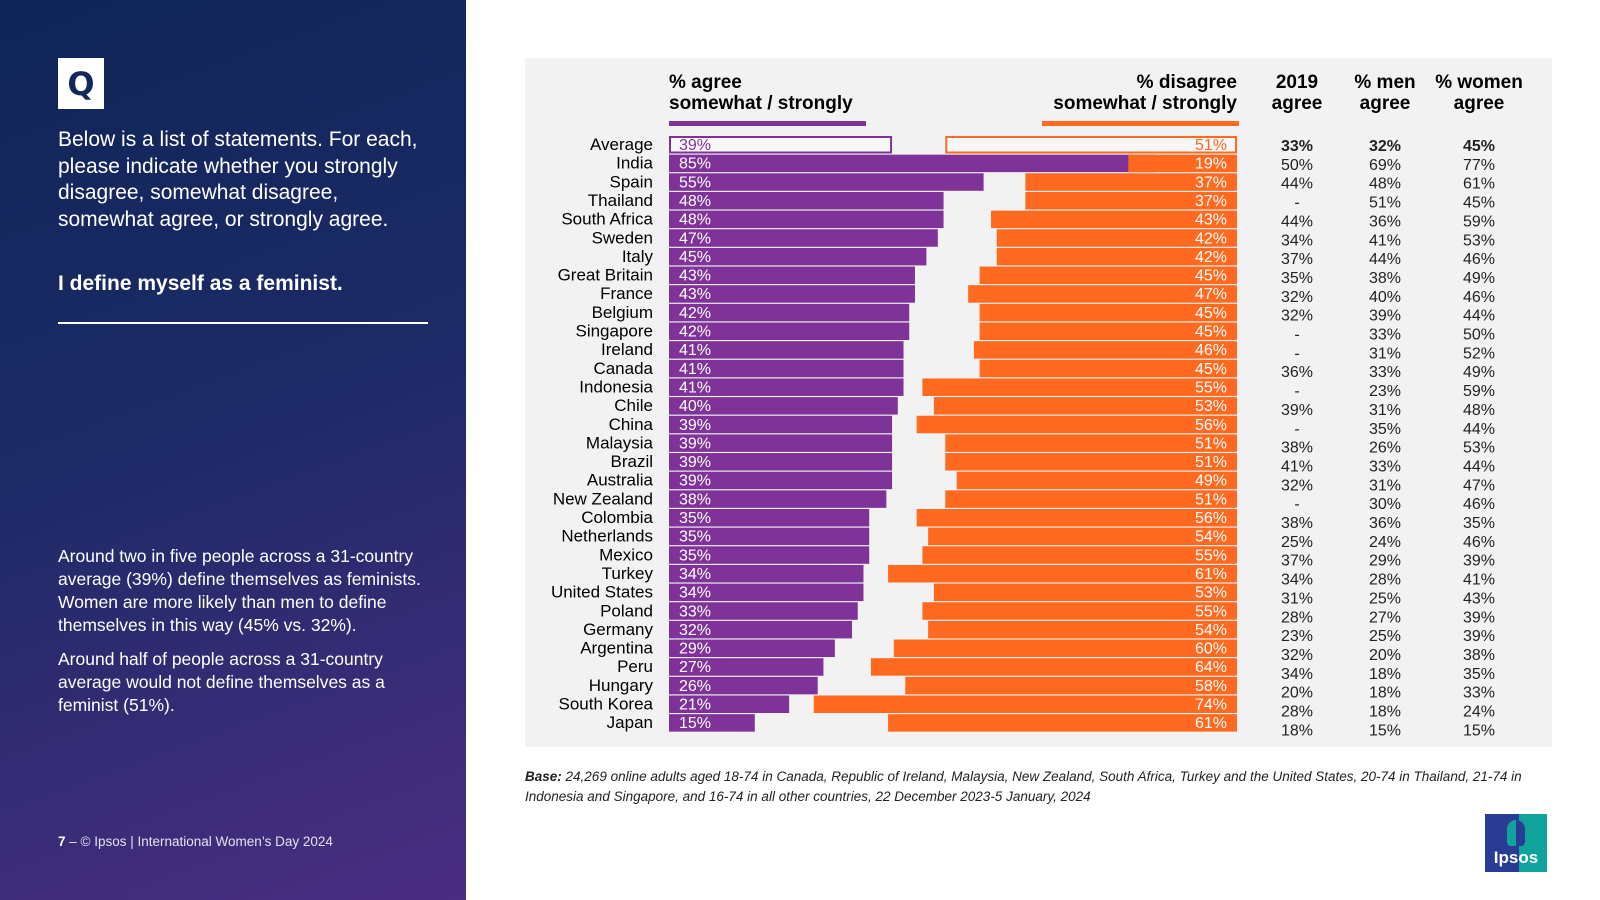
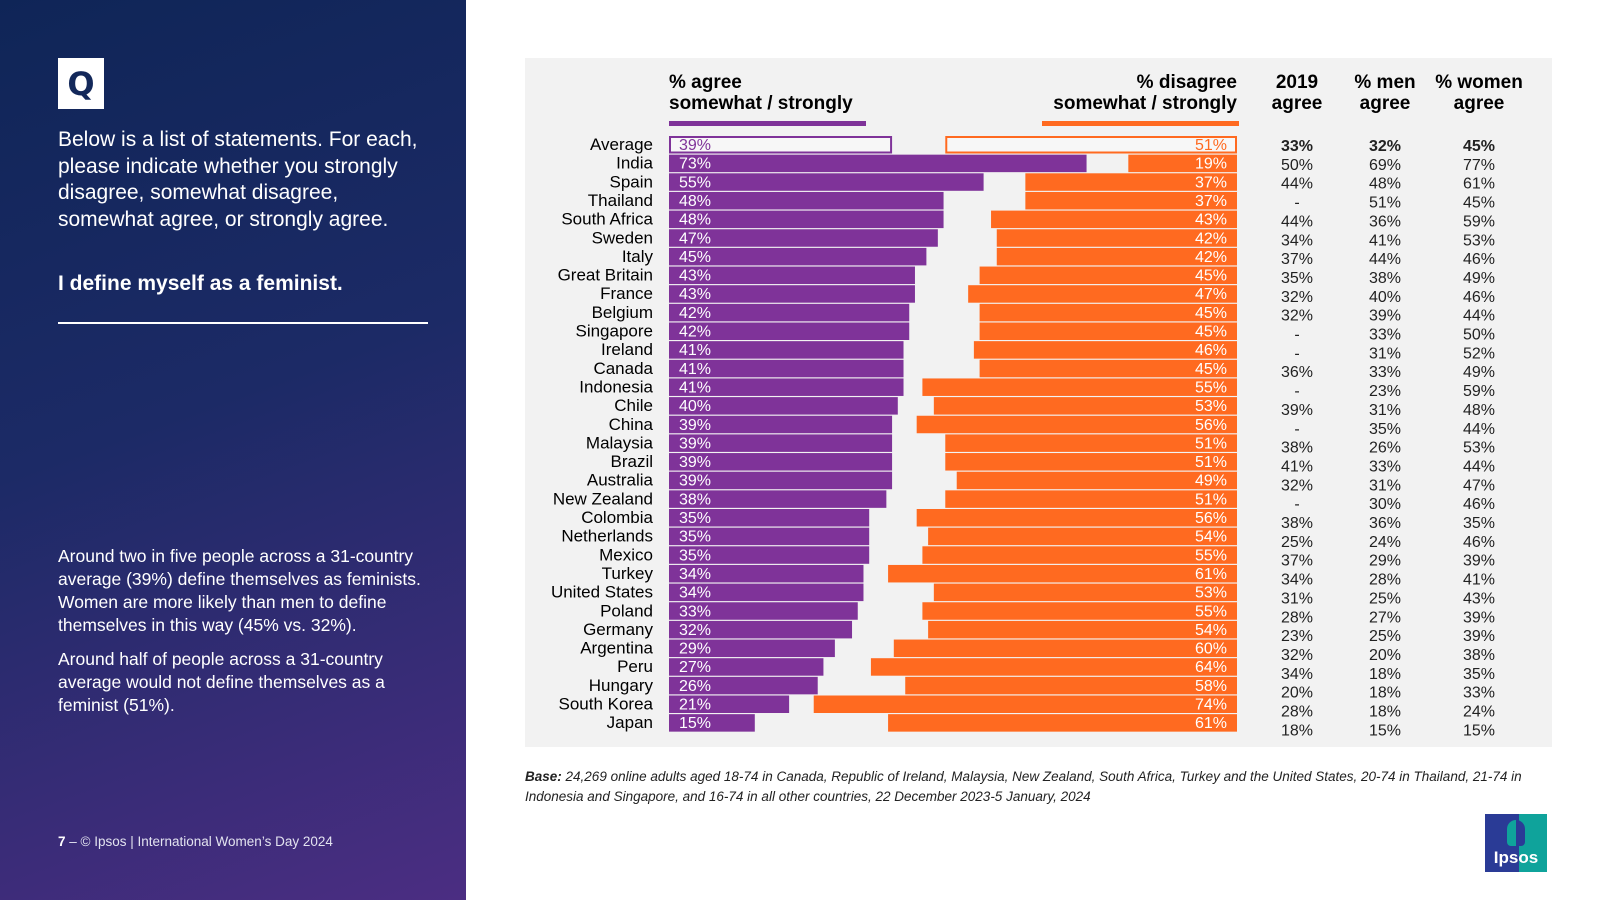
% agree somewhat / strongly/India: 85% -> 73%
